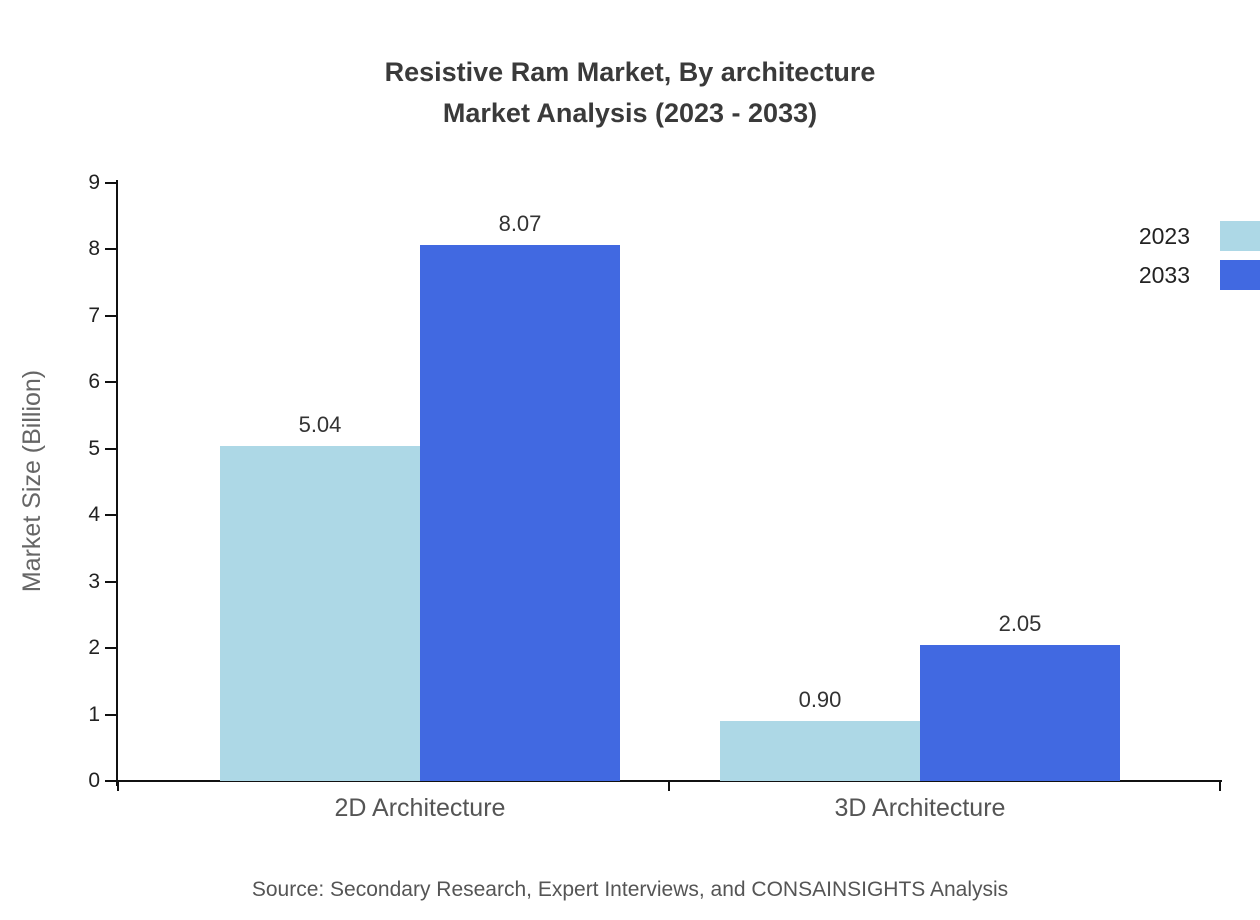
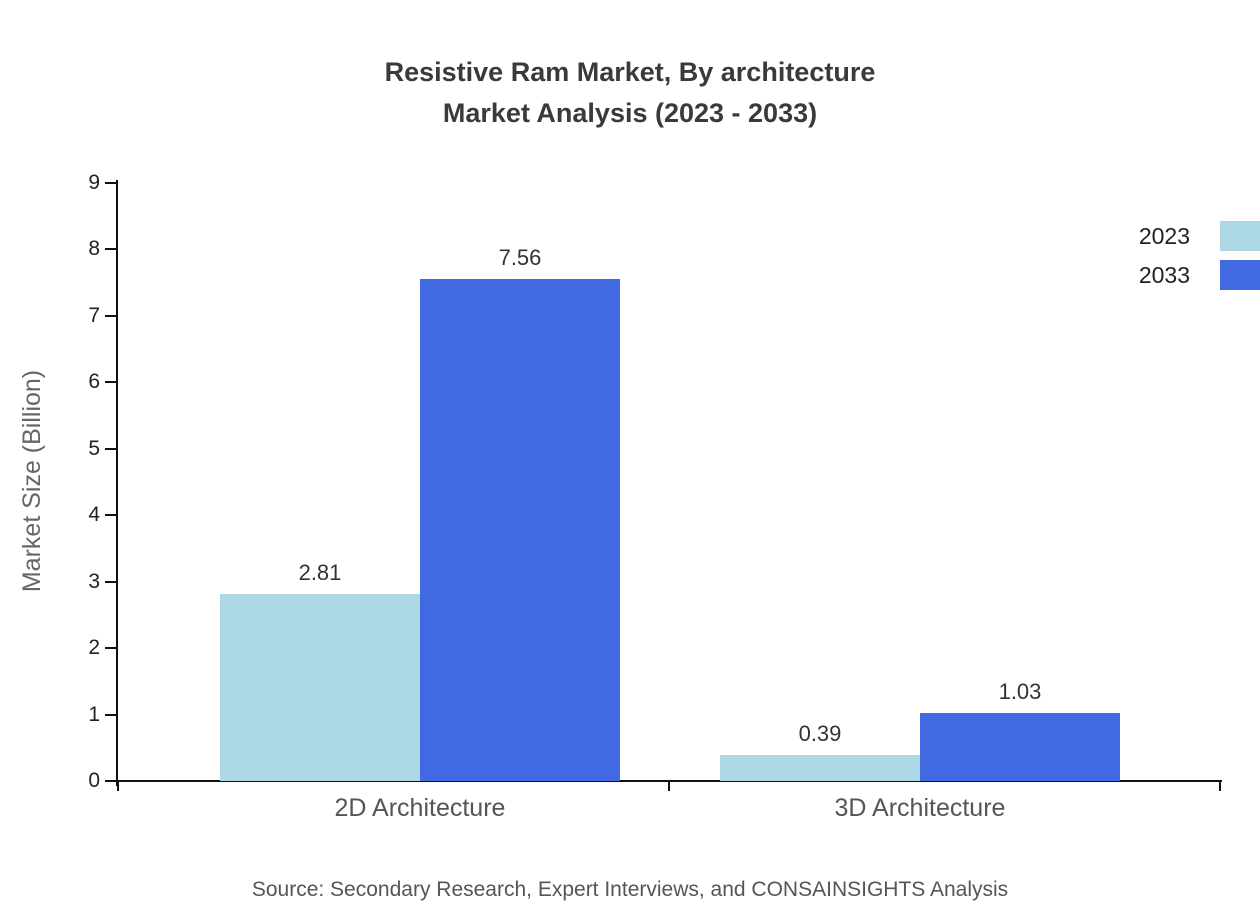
2023/2D Architecture: 5.04 -> 2.81
2033/2D Architecture: 8.07 -> 7.56
2023/3D Architecture: 0.90 -> 0.39
2033/3D Architecture: 2.05 -> 1.03
